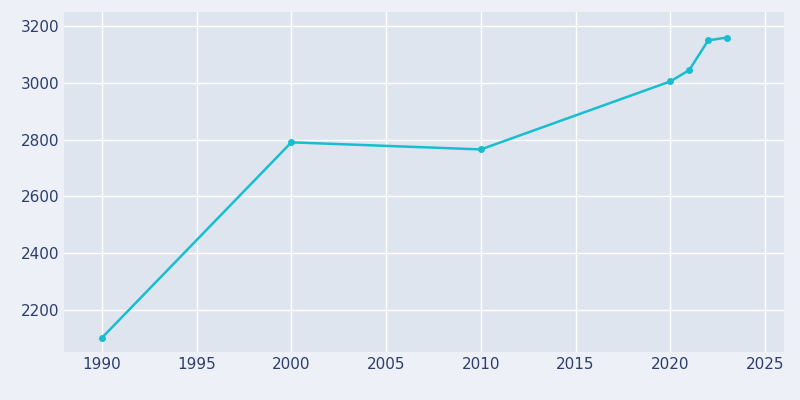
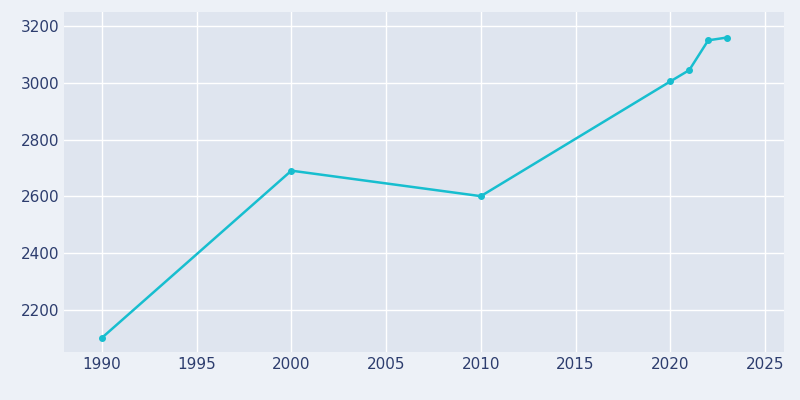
2000: 2790 -> 2690
2010: 2765 -> 2600
